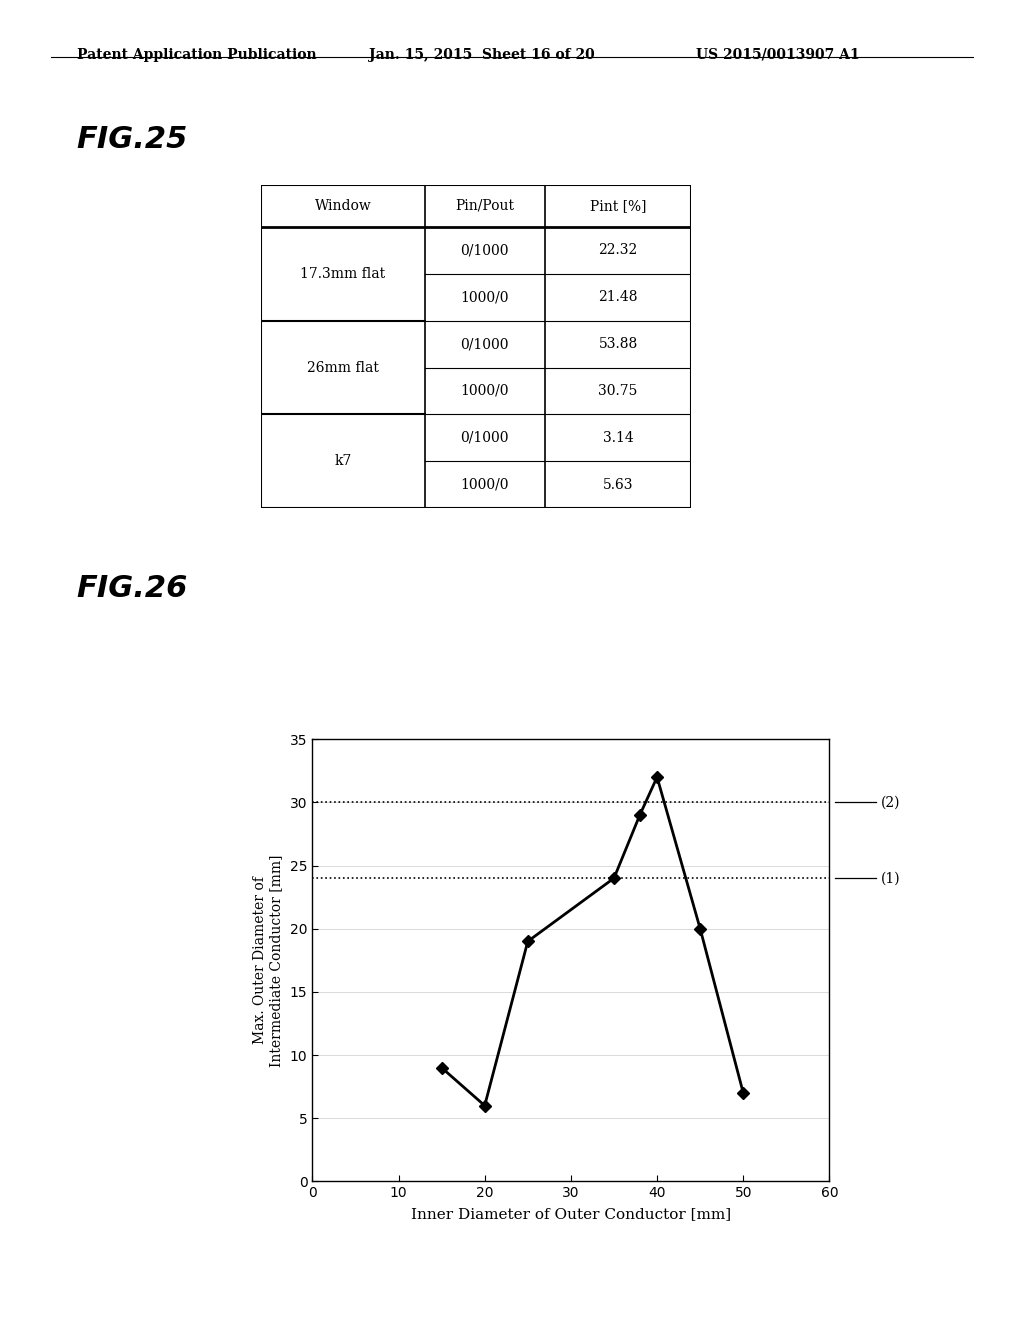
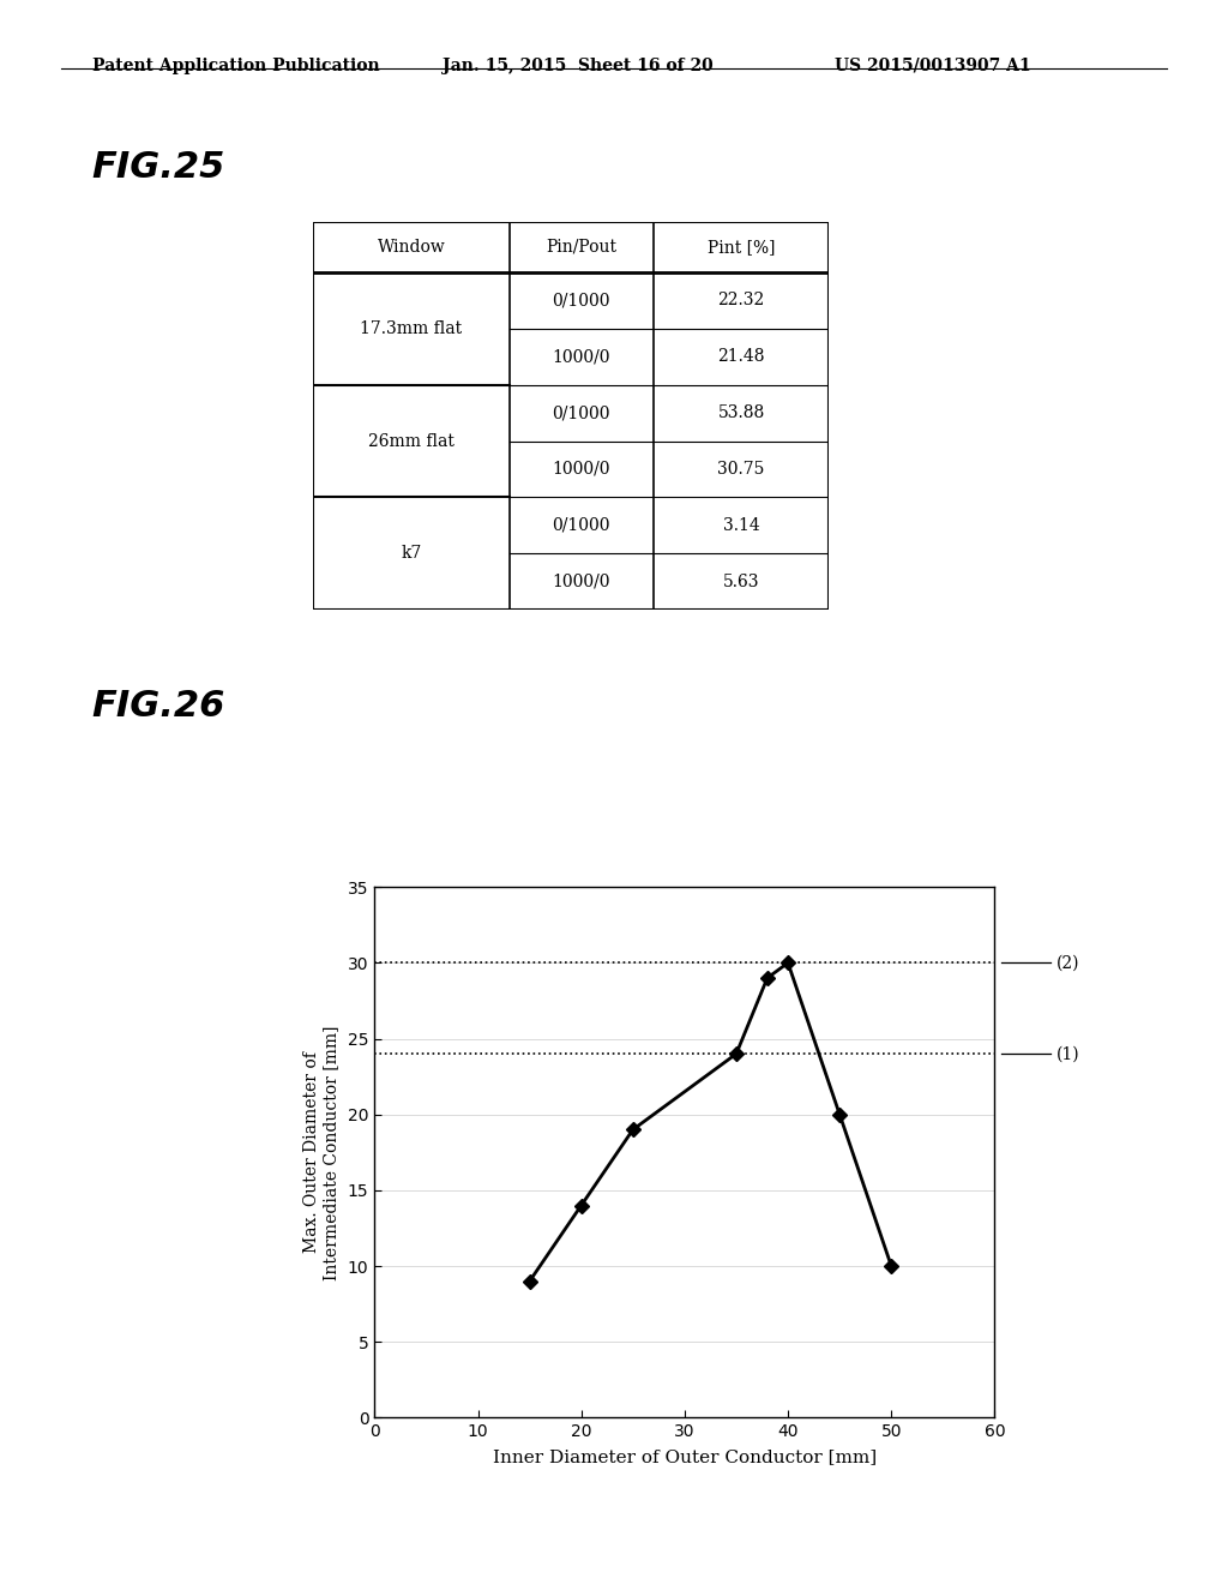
20: 6 -> 14
40: 32 -> 30
50: 7 -> 10
